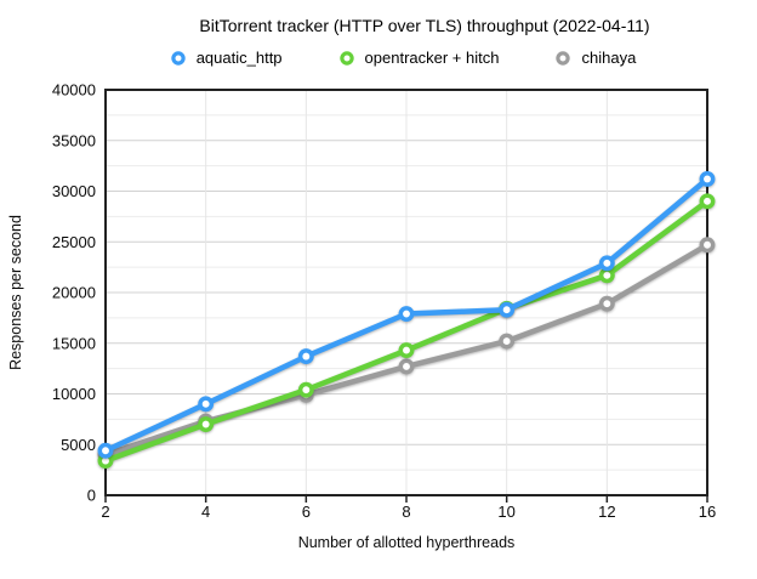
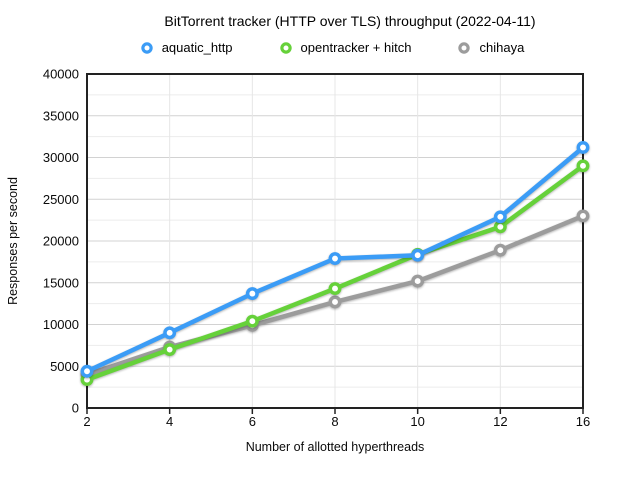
chihaya/16: 25000 -> 23000
